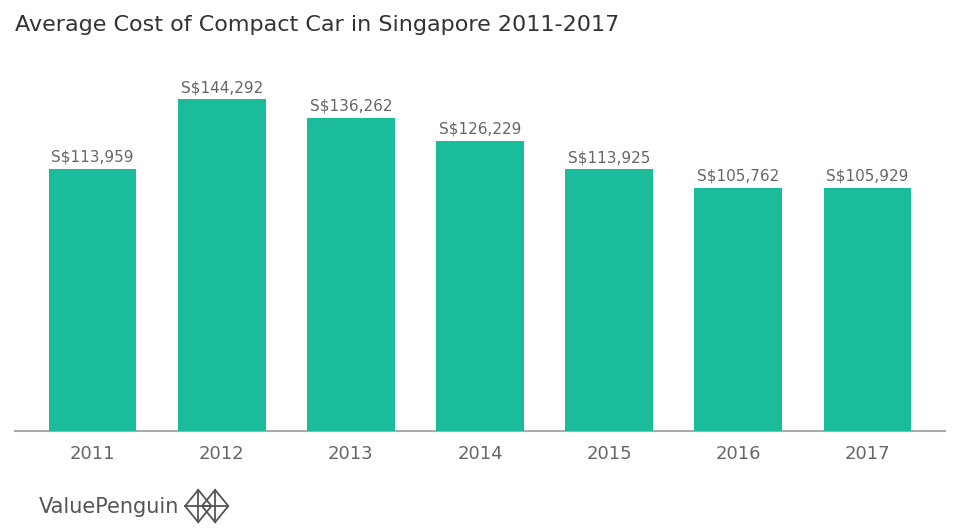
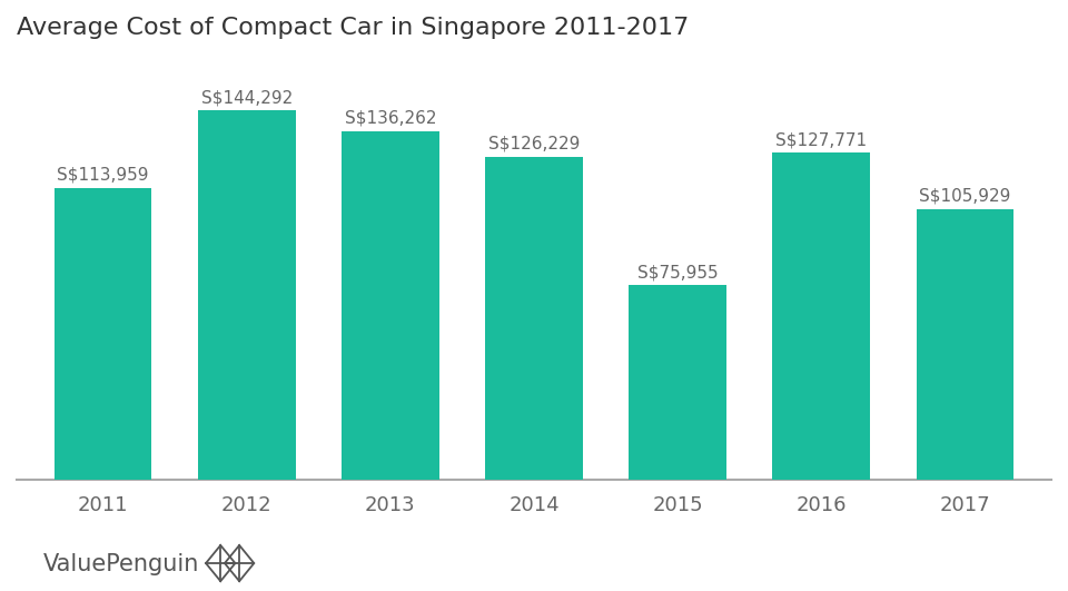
2015: S$113,925 -> S$75,955
2016: S$105,762 -> S$127,771
